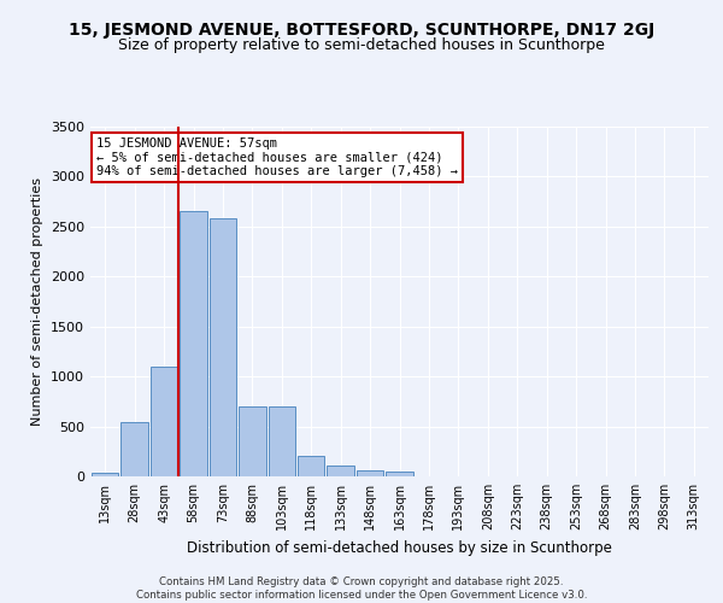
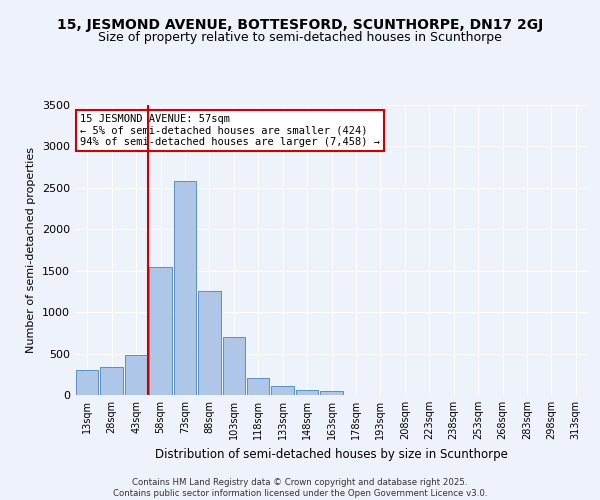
13sqm: 40 -> 300
28sqm: 540 -> 340
43sqm: 1100 -> 480
58sqm: 2650 -> 1540
88sqm: 700 -> 1260
